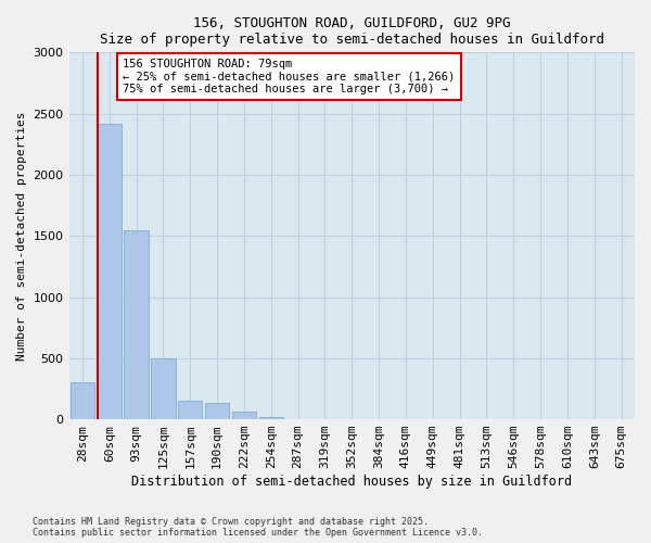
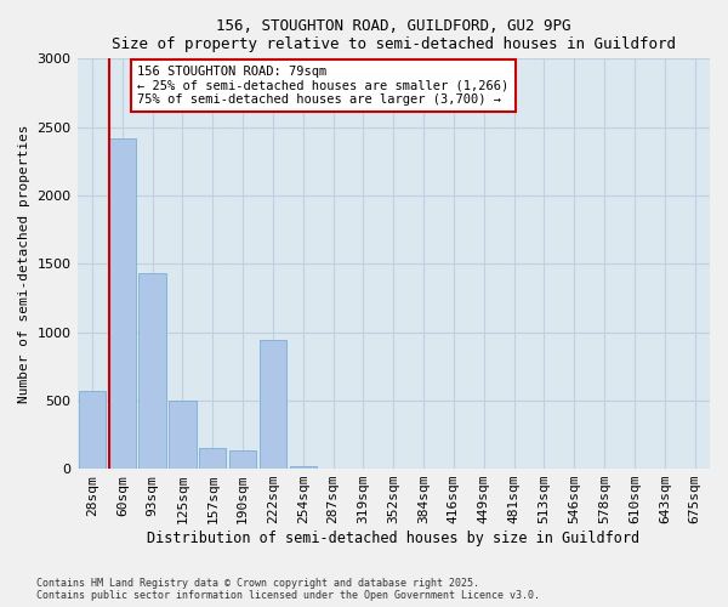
28sqm: 300 -> 570
93sqm: 1550 -> 1430
222sqm: 60 -> 940
